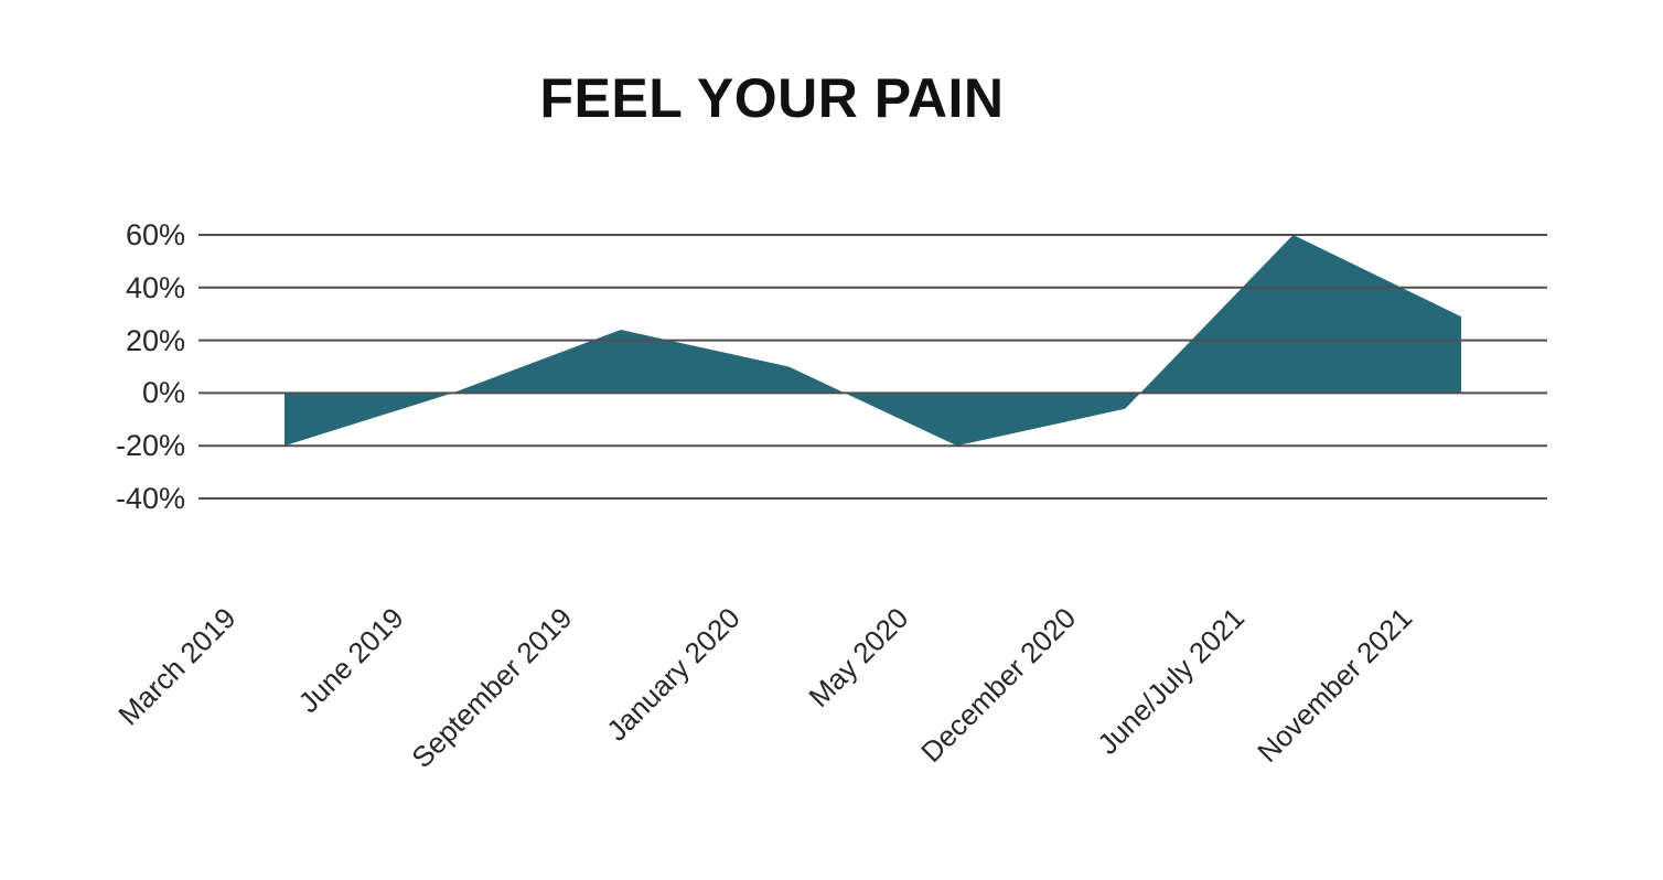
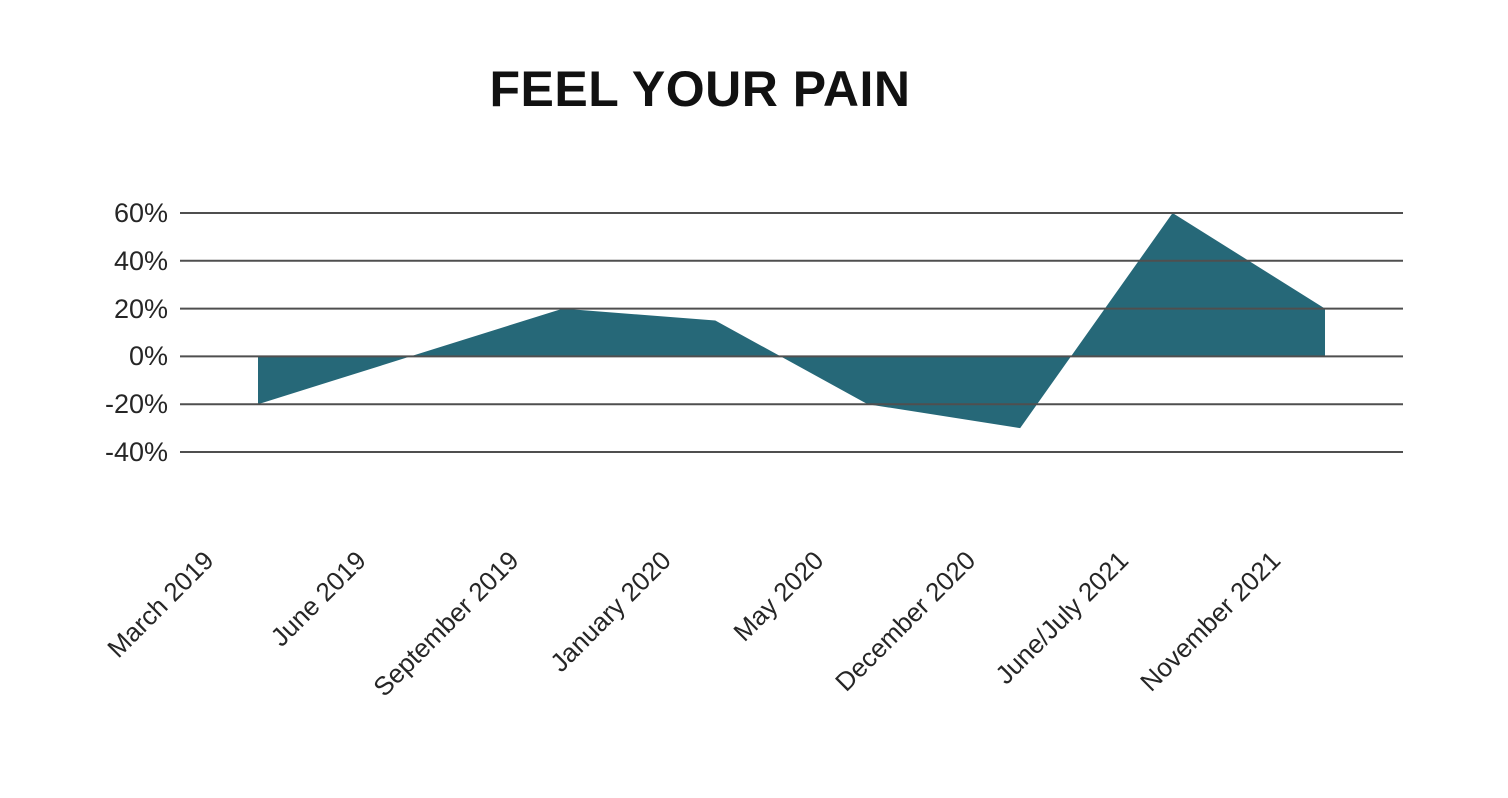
September 2019: 24% -> 20%
January 2020: 10% -> 15%
December 2020: -6% -> -30%
November 2021: 29% -> 20%
